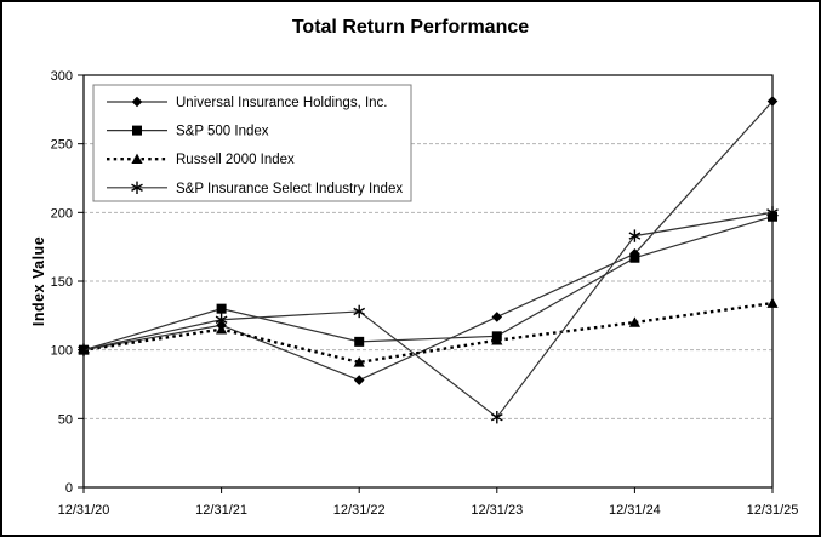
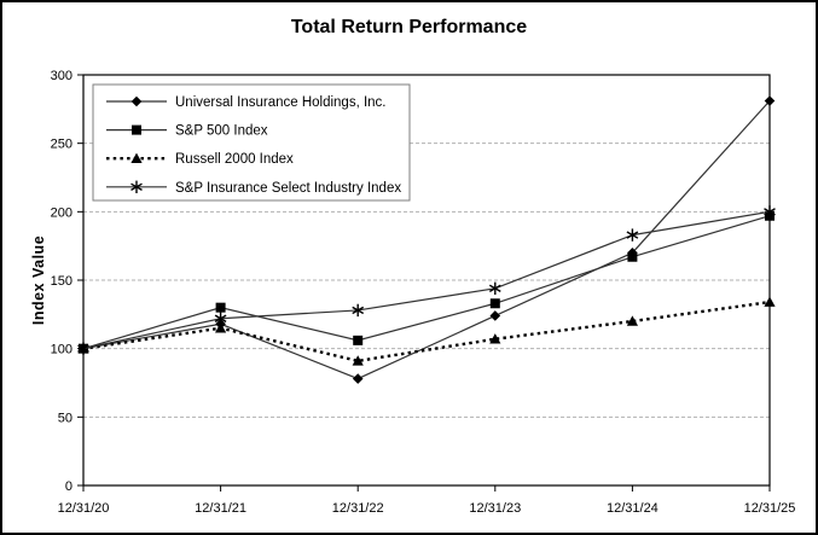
S&P 500 Index/12/31/23: 110 -> 133
S&P Insurance Select Industry Index/12/31/23: 51 -> 144
